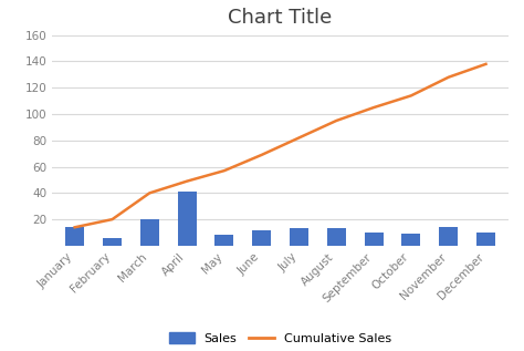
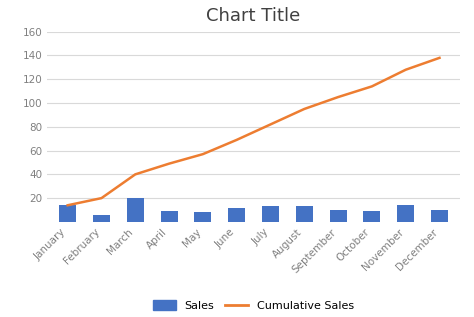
Sales/April: 41 -> 9
